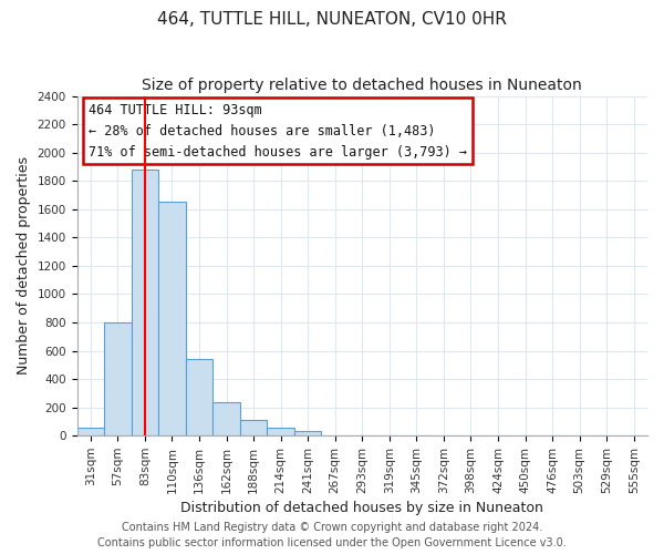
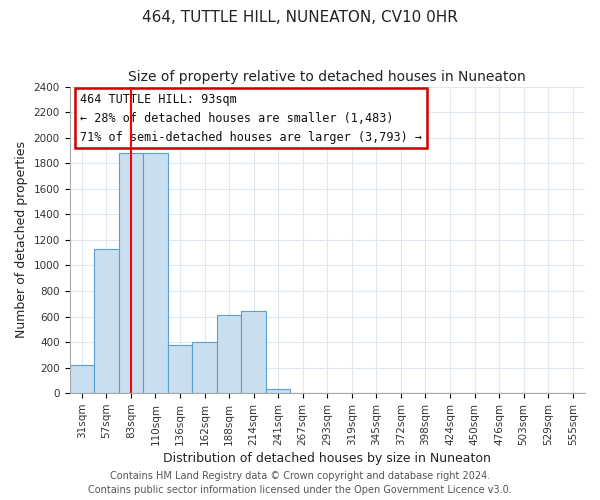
31sqm: 60 -> 220
57sqm: 800 -> 1130
110sqm: 1650 -> 1880
136sqm: 540 -> 380
162sqm: 240 -> 400
188sqm: 110 -> 610
214sqm: 60 -> 640
